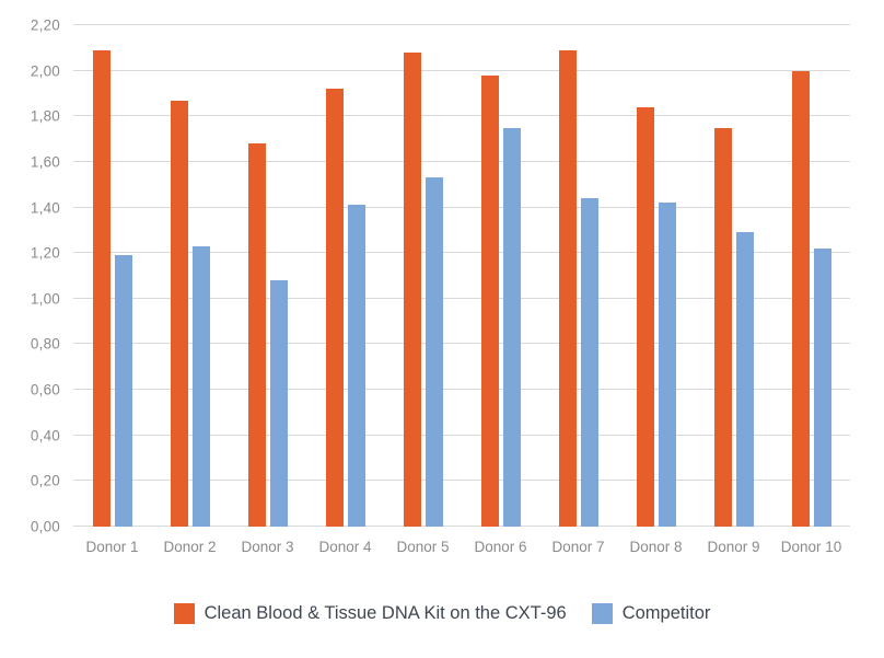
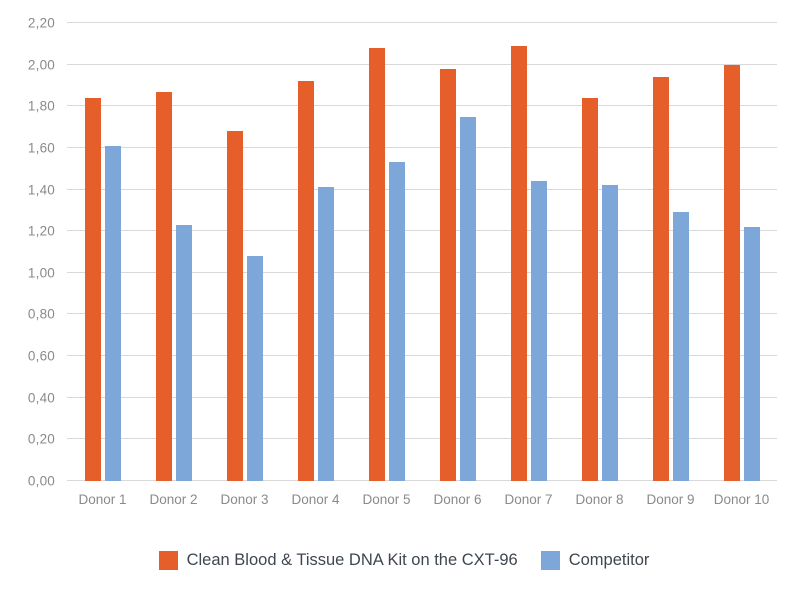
Clean Blood & Tissue DNA Kit on the CXT-96/Donor 1: 2,09 -> 1,84
Competitor/Donor 1: 1,19 -> 1,61
Clean Blood & Tissue DNA Kit on the CXT-96/Donor 9: 1,75 -> 1,94
